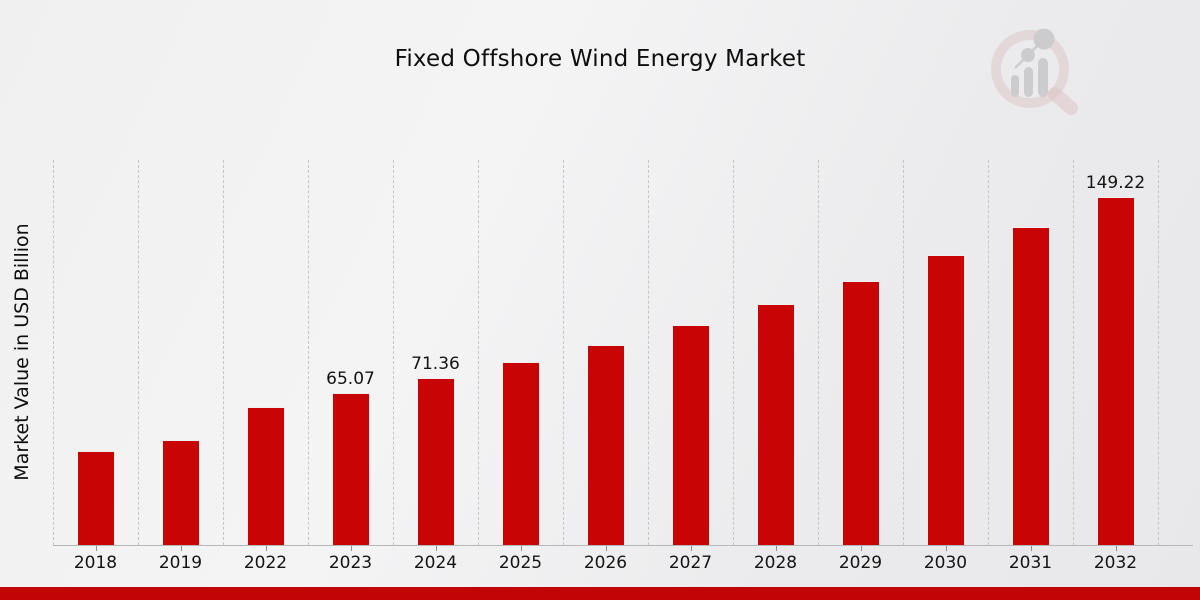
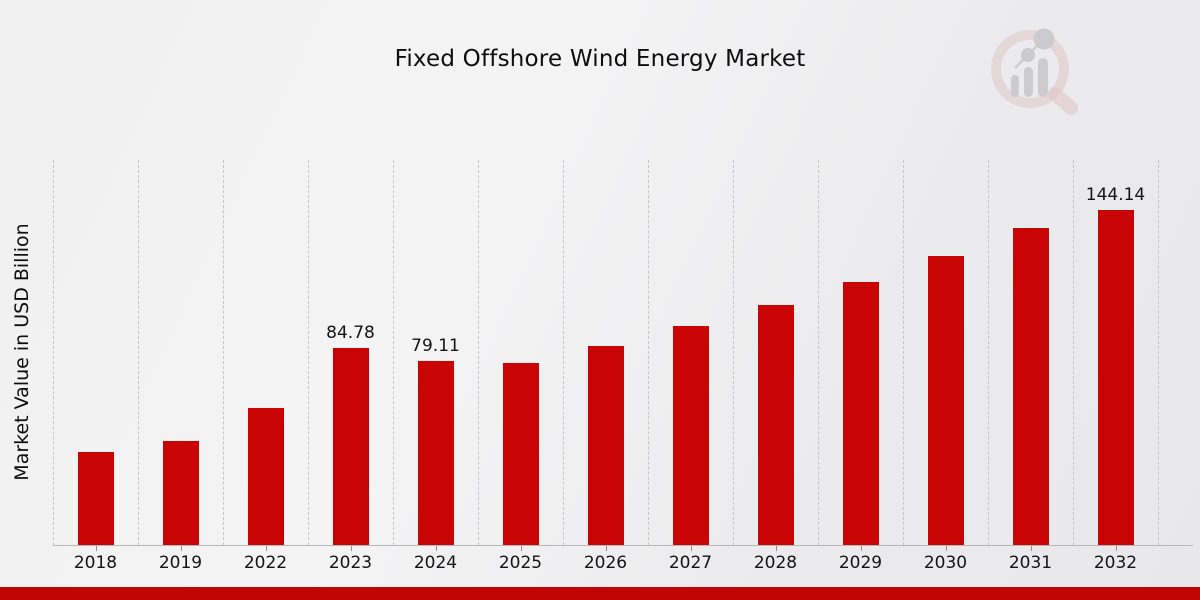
2023: 65.07 -> 84.78
2024: 71.36 -> 79.11
2032: 149.22 -> 144.14
